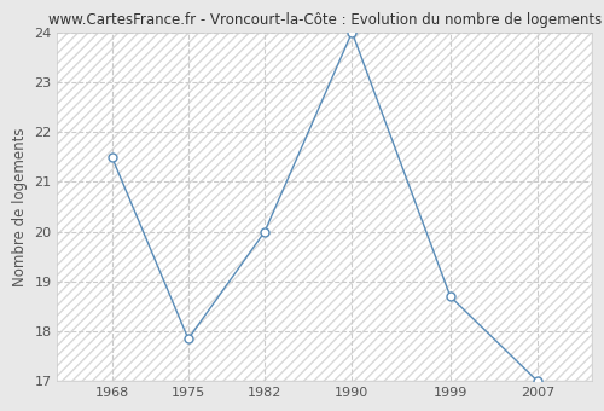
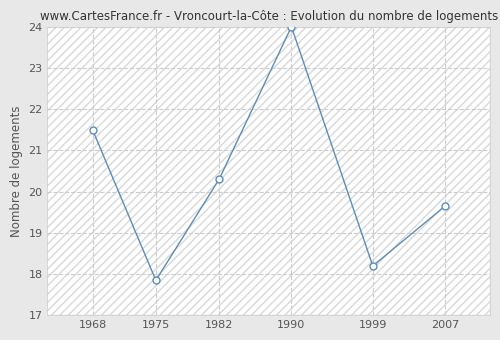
1982: 20.00 -> 20.30
1999: 18.70 -> 18.20
2007: 17.00 -> 19.65
